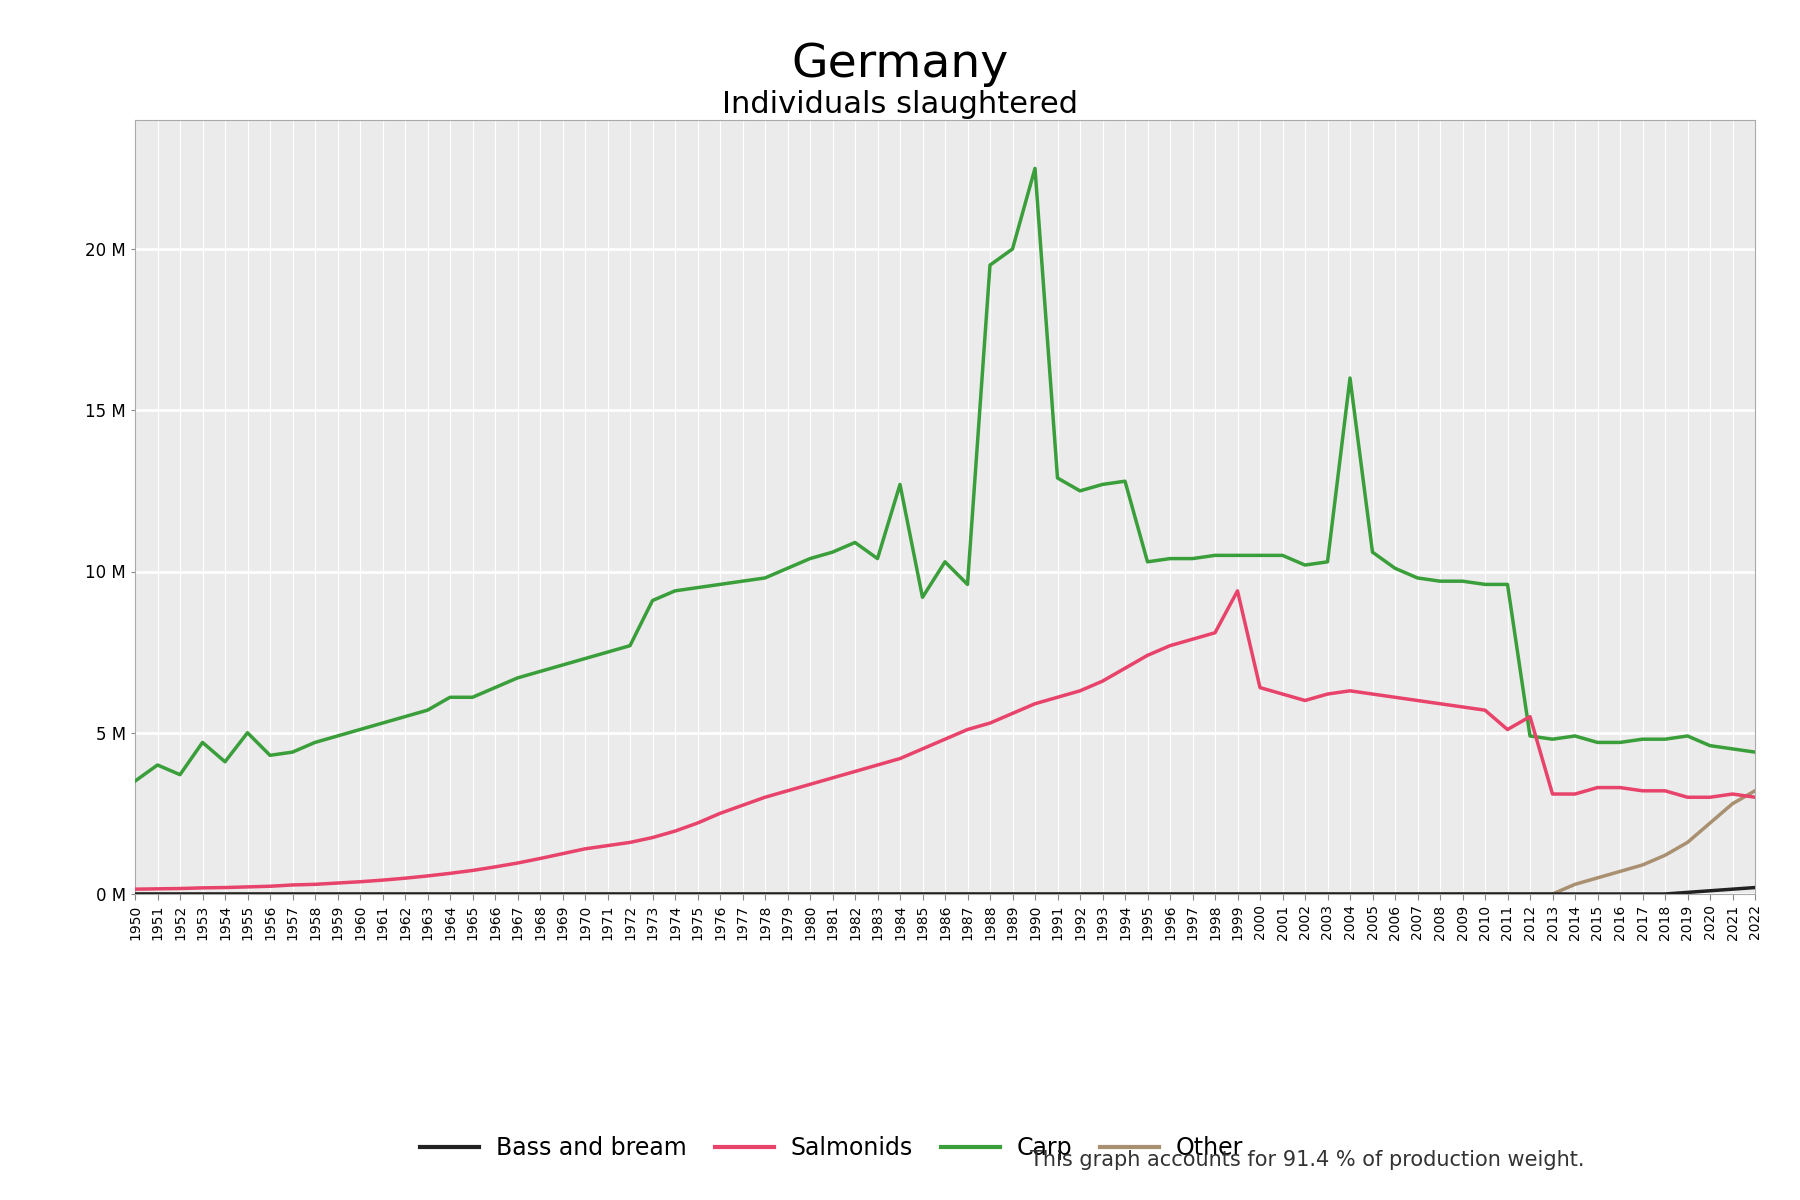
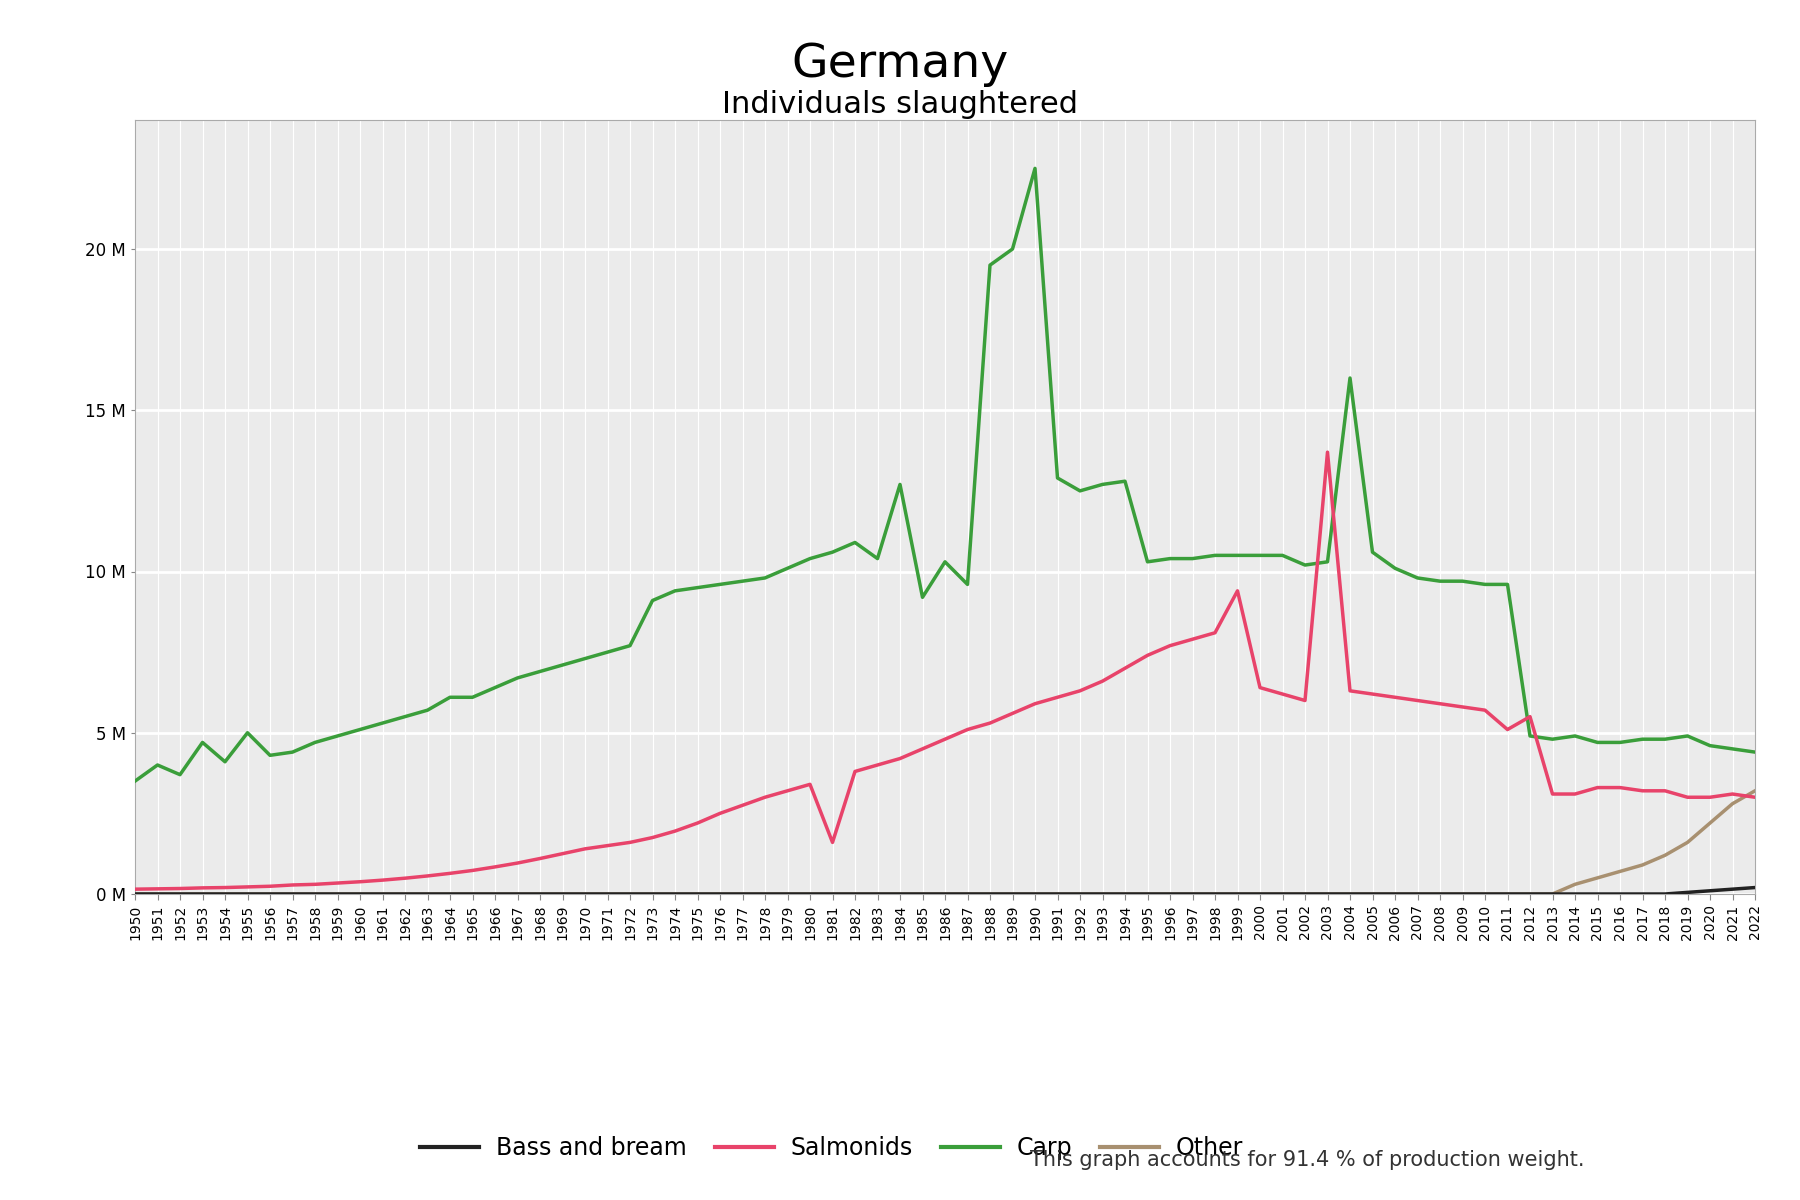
Salmonids/1981: 3.60 M -> 1.60 M
Salmonids/2003: 6.20 M -> 13.70 M
